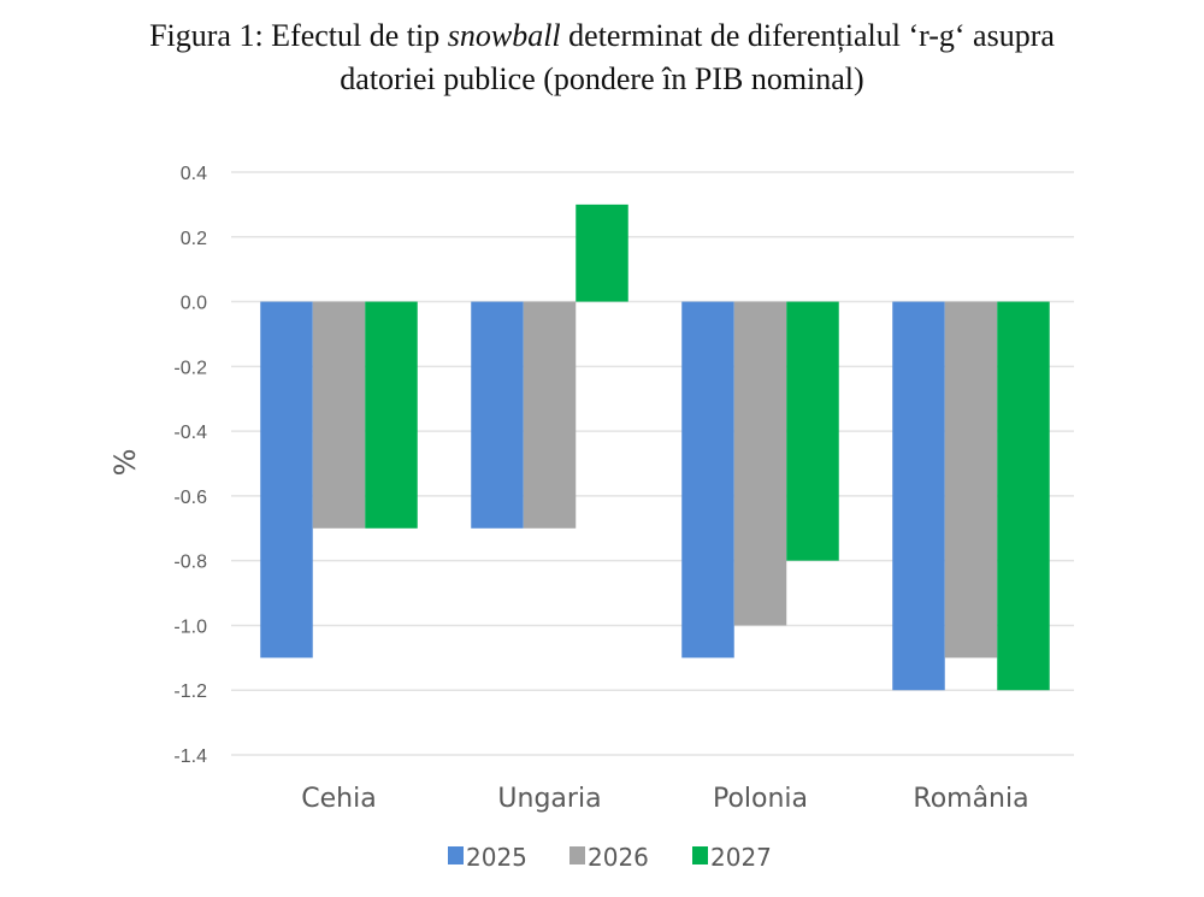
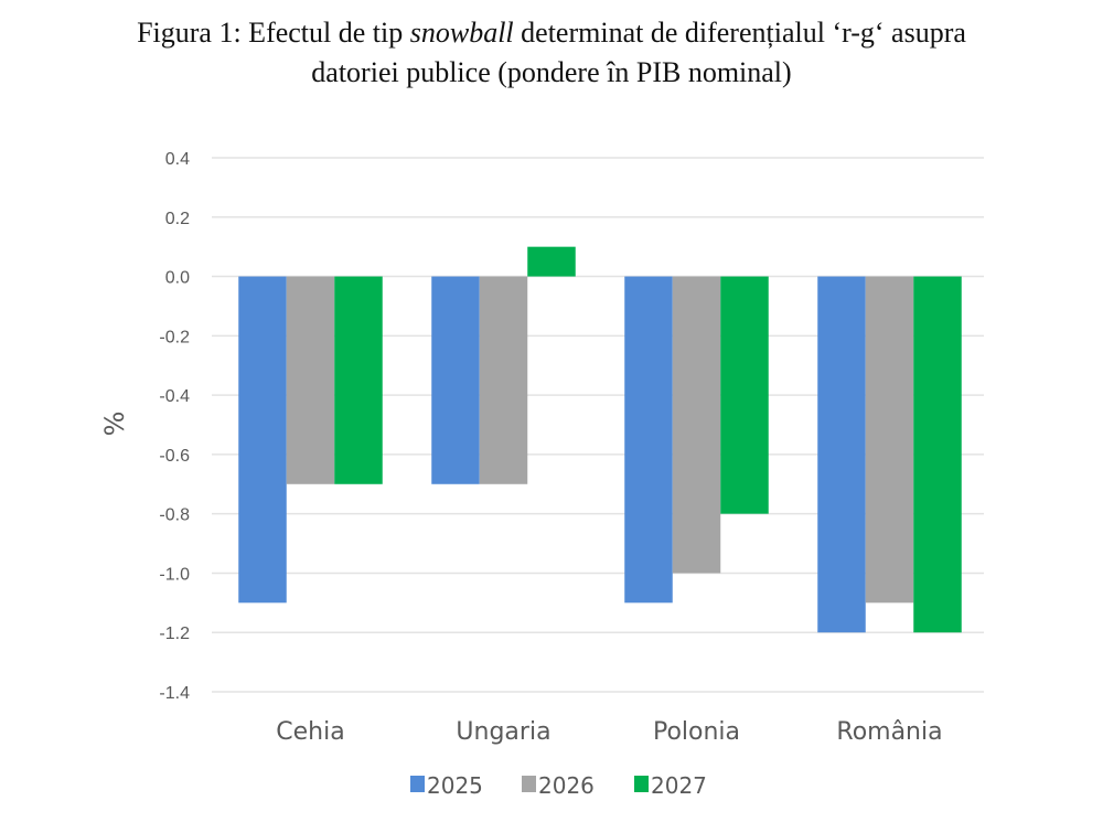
2027/Ungaria: 0.3 -> 0.1
